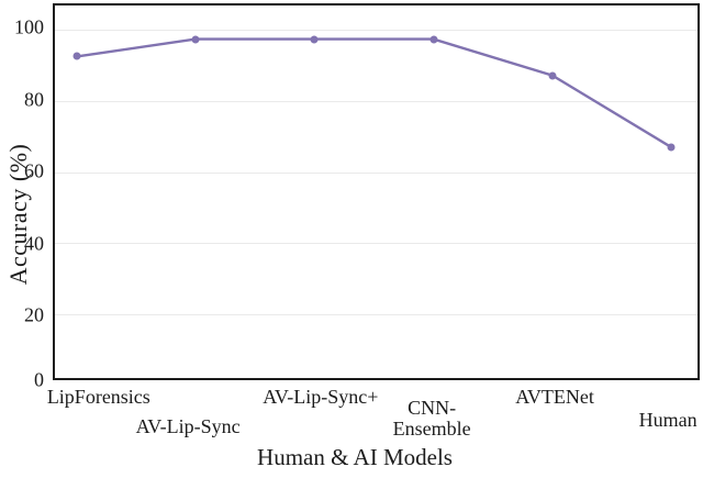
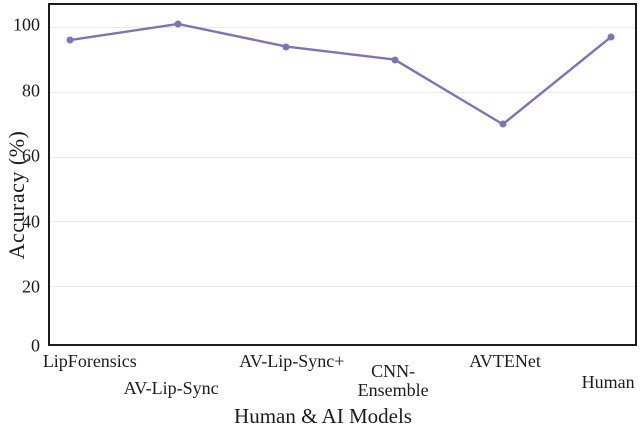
LipForensics: 92 -> 96
AV-Lip-Sync: 97 -> 101
AV-Lip-Sync+: 97 -> 94
CNN-Ensemble: 97 -> 90
AVTENet: 87 -> 70
Human: 67 -> 97
